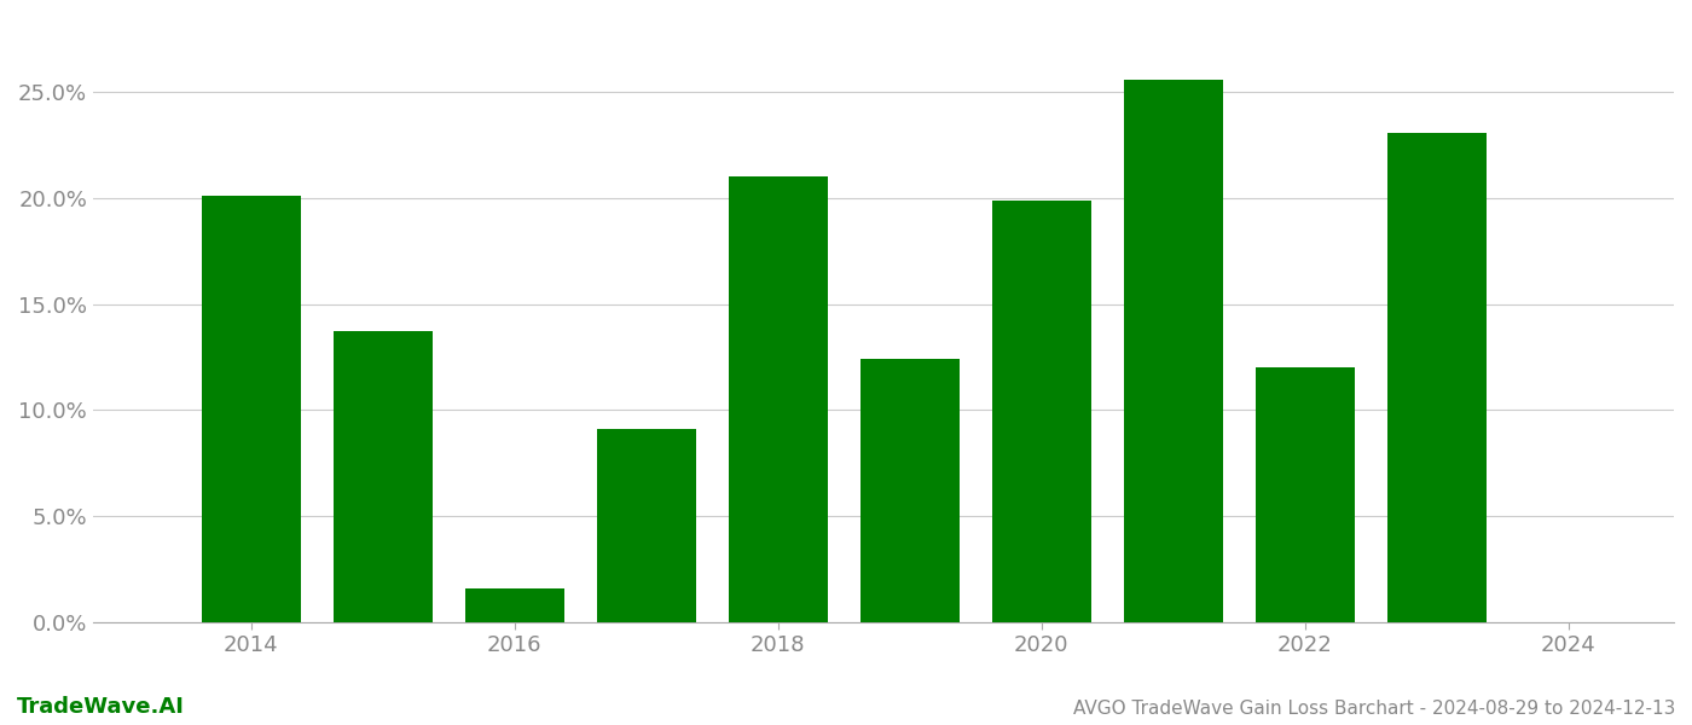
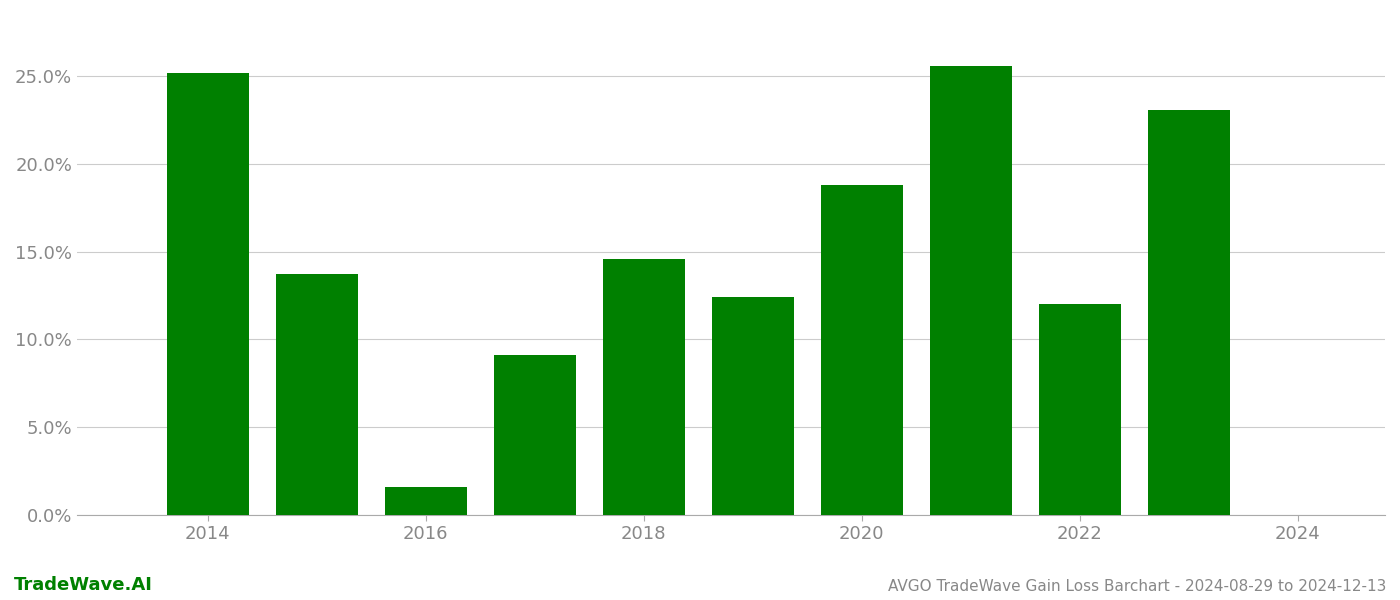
2014: 20.1% -> 25.2%
2018: 21.0% -> 14.6%
2020: 19.9% -> 18.8%
